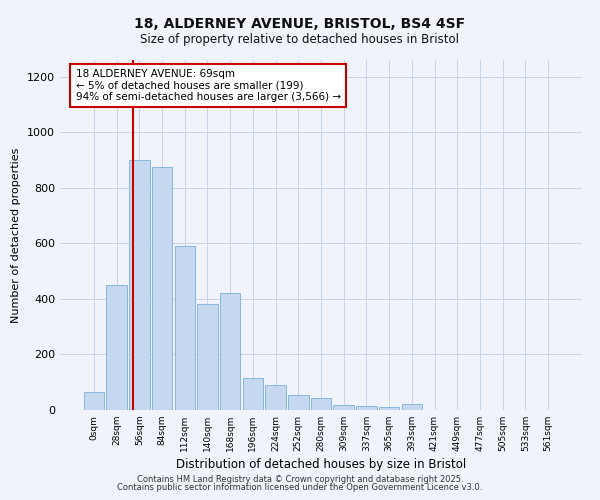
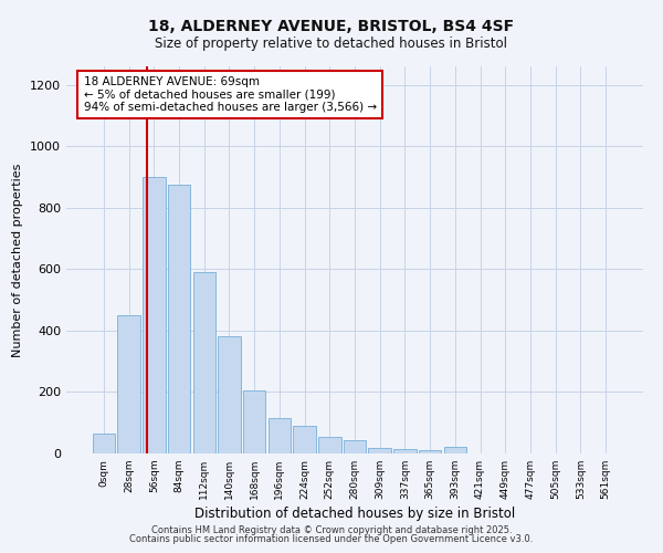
168sqm: 420 -> 205
